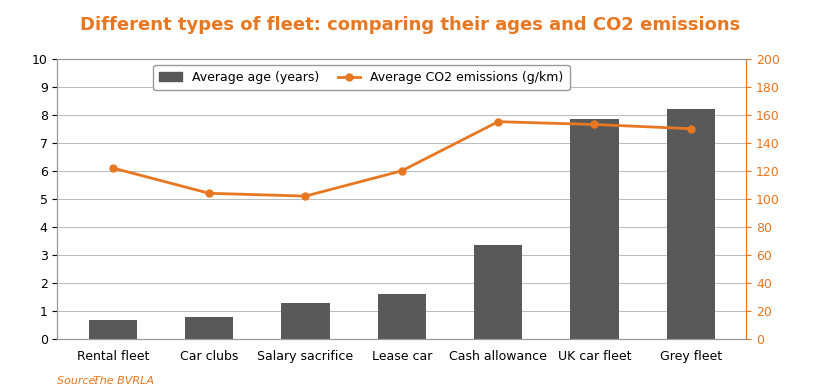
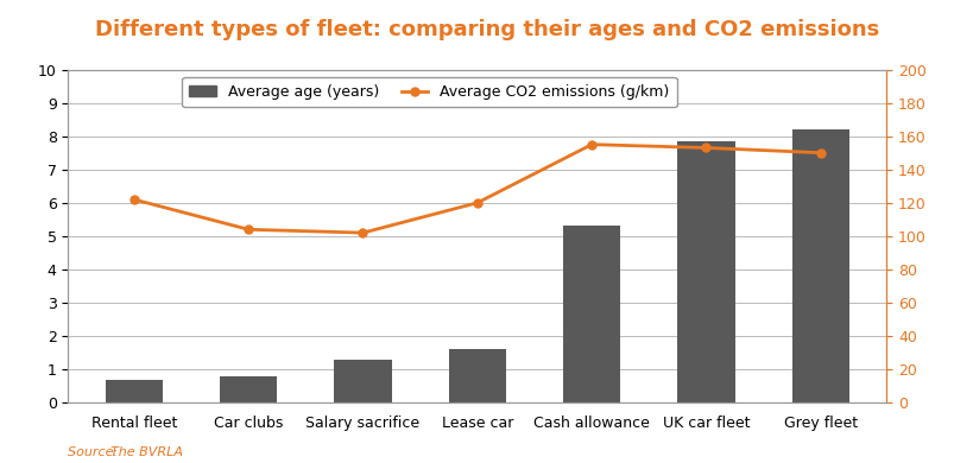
Average age (years)/Cash allowance: 3.35 -> 5.30
